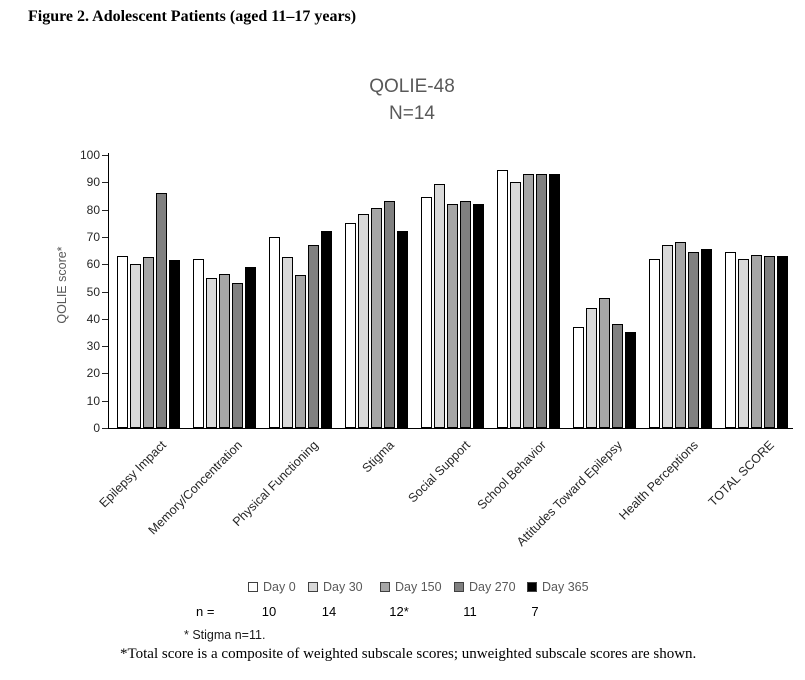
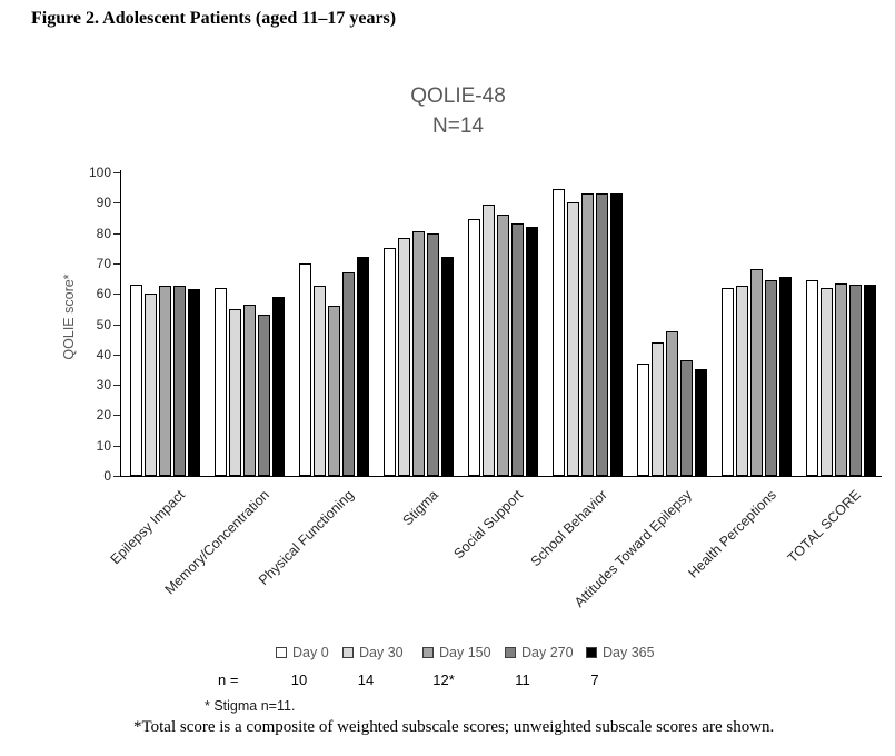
Day 270/Epilepsy Impact: 86 -> 62
Day 270/Stigma: 83 -> 80
Day 150/Social Support: 82 -> 86
Day 30/Health Perceptions: 67 -> 62
